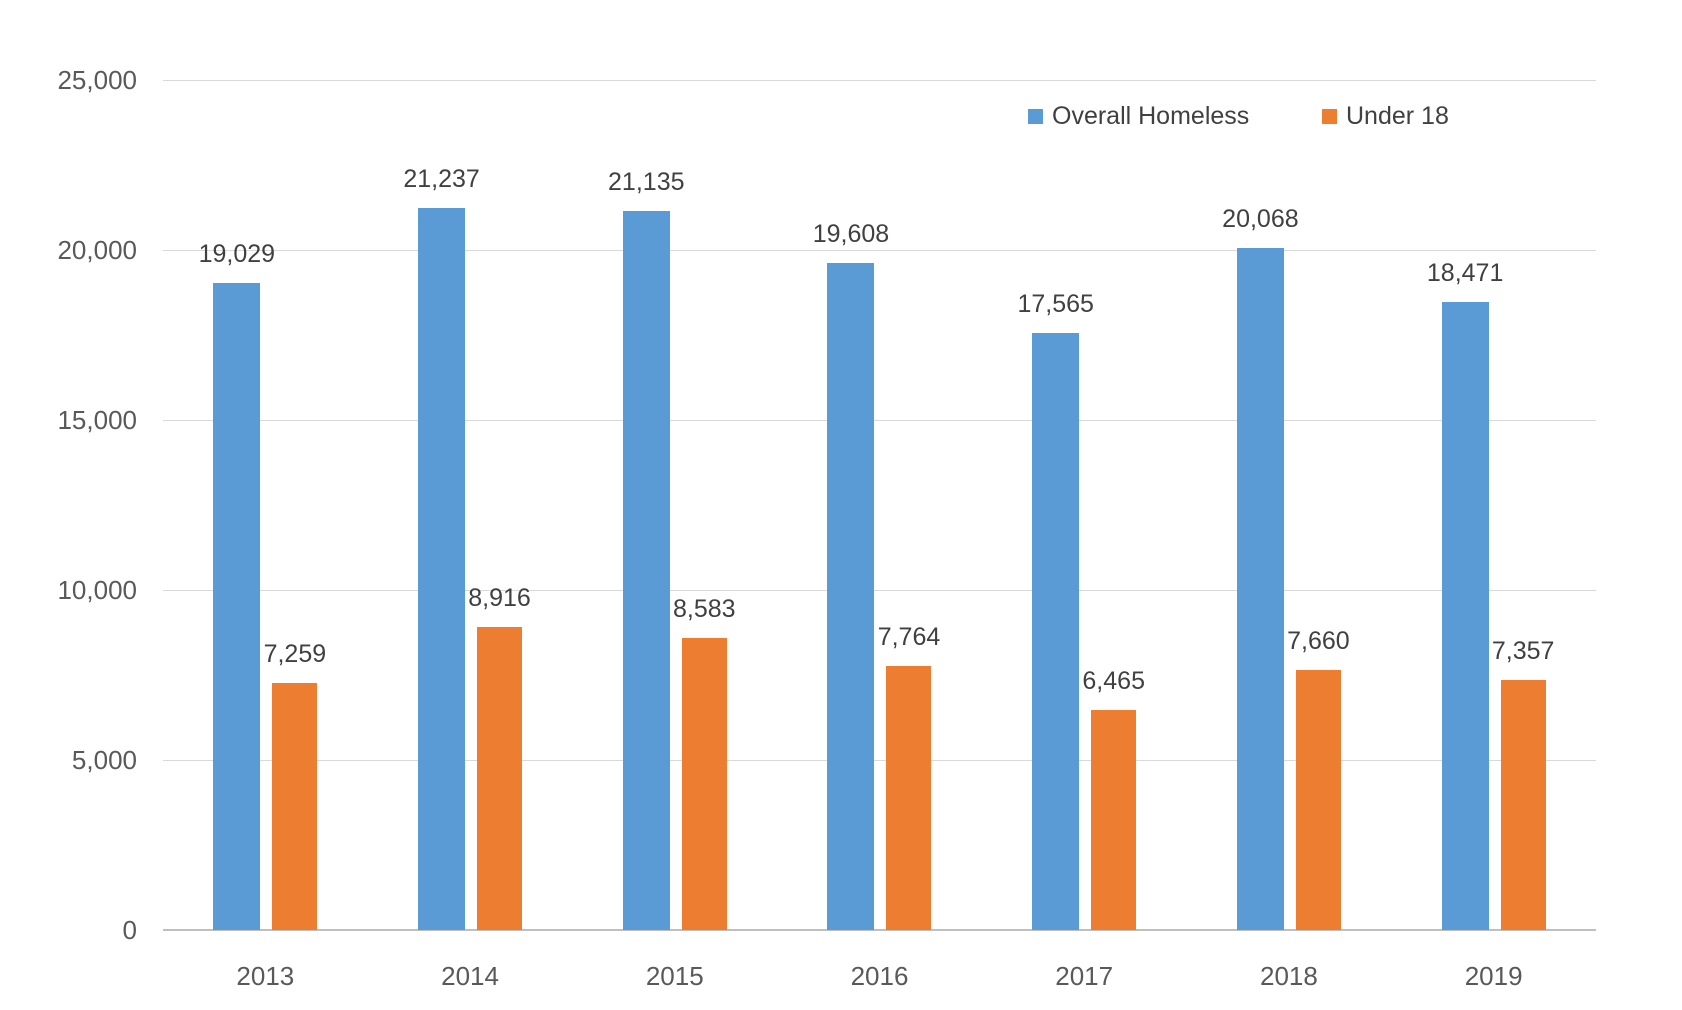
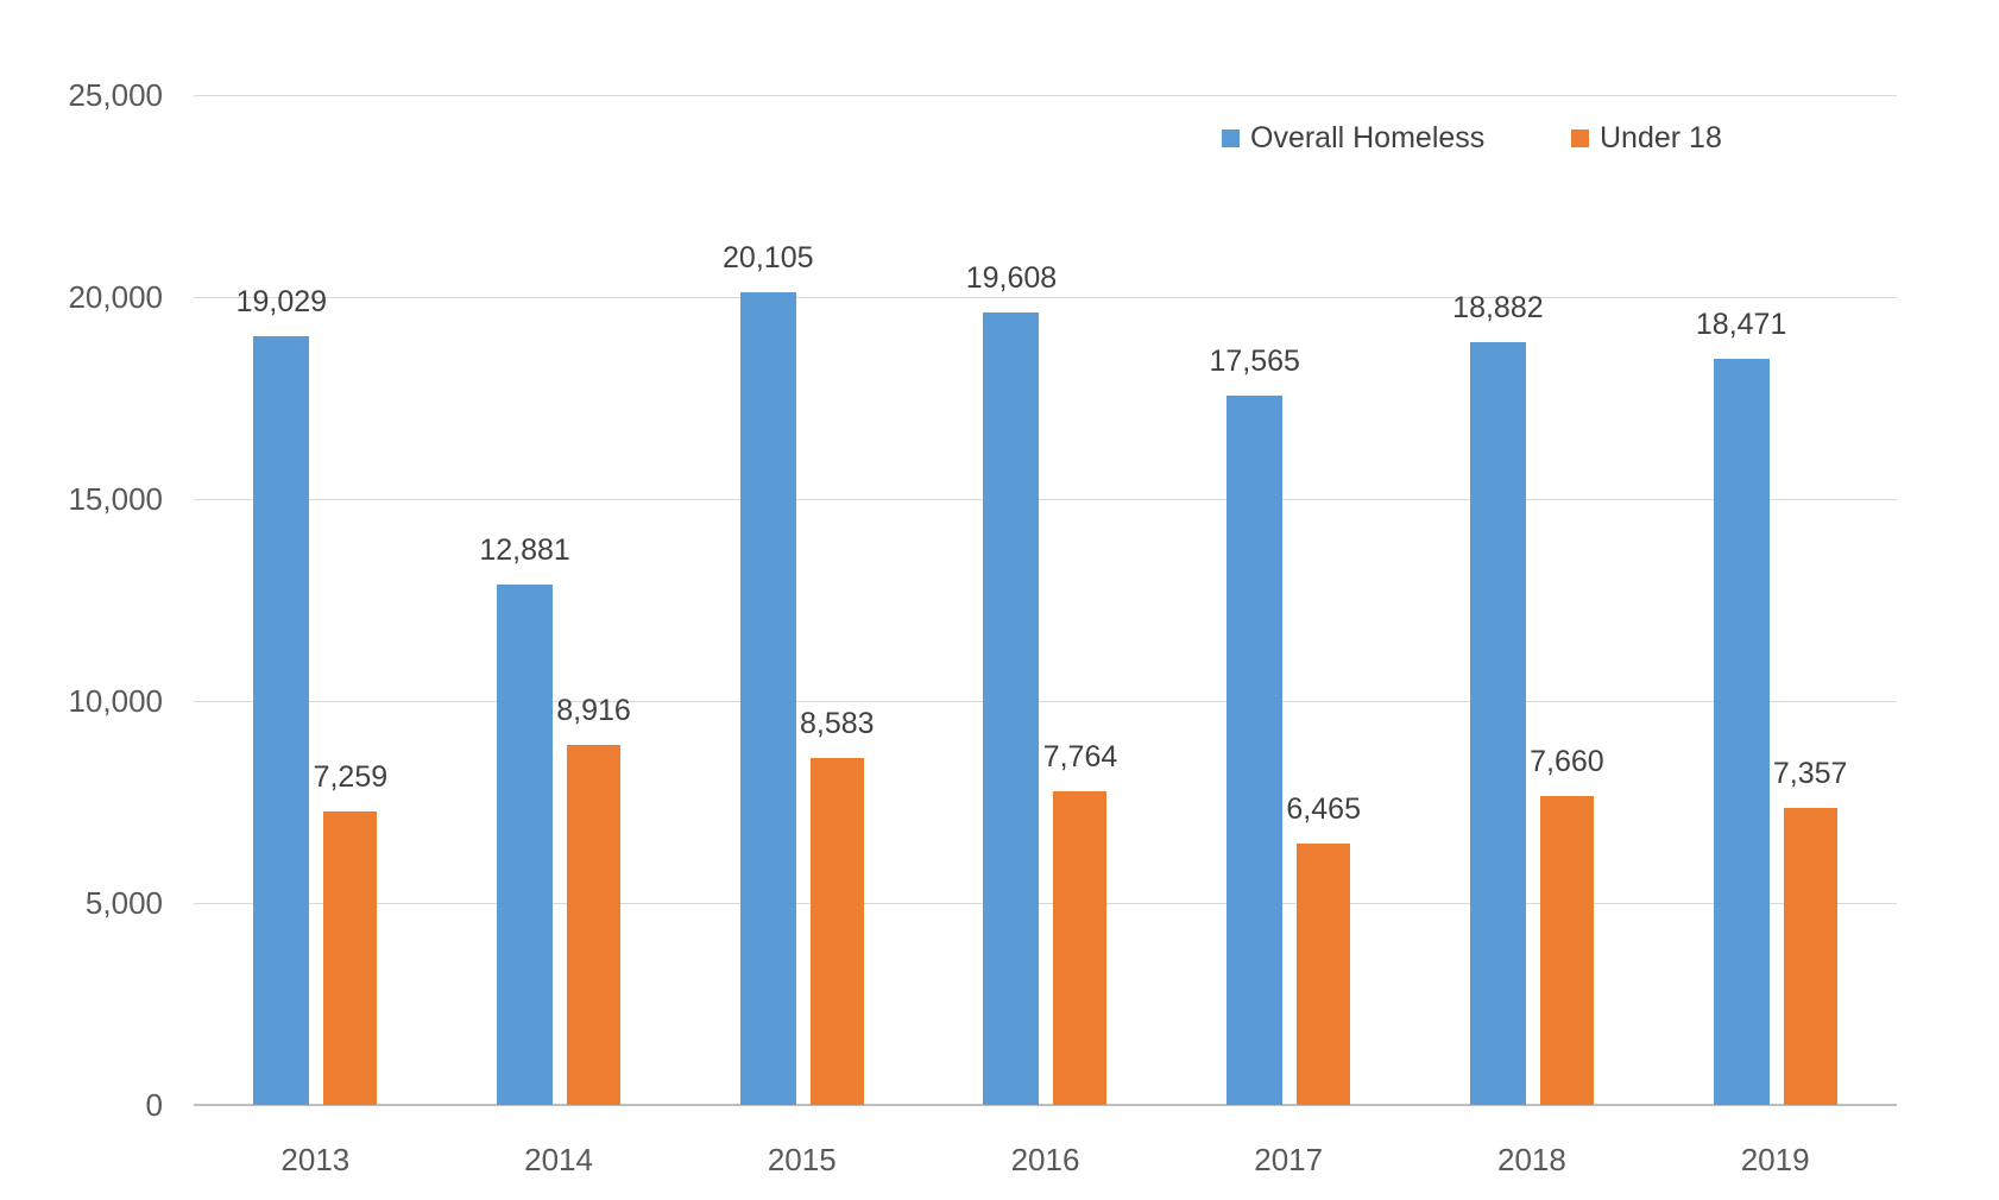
Overall Homeless/2014: 21,237 -> 12,881
Overall Homeless/2015: 21,135 -> 20,105
Overall Homeless/2018: 20,068 -> 18,882
